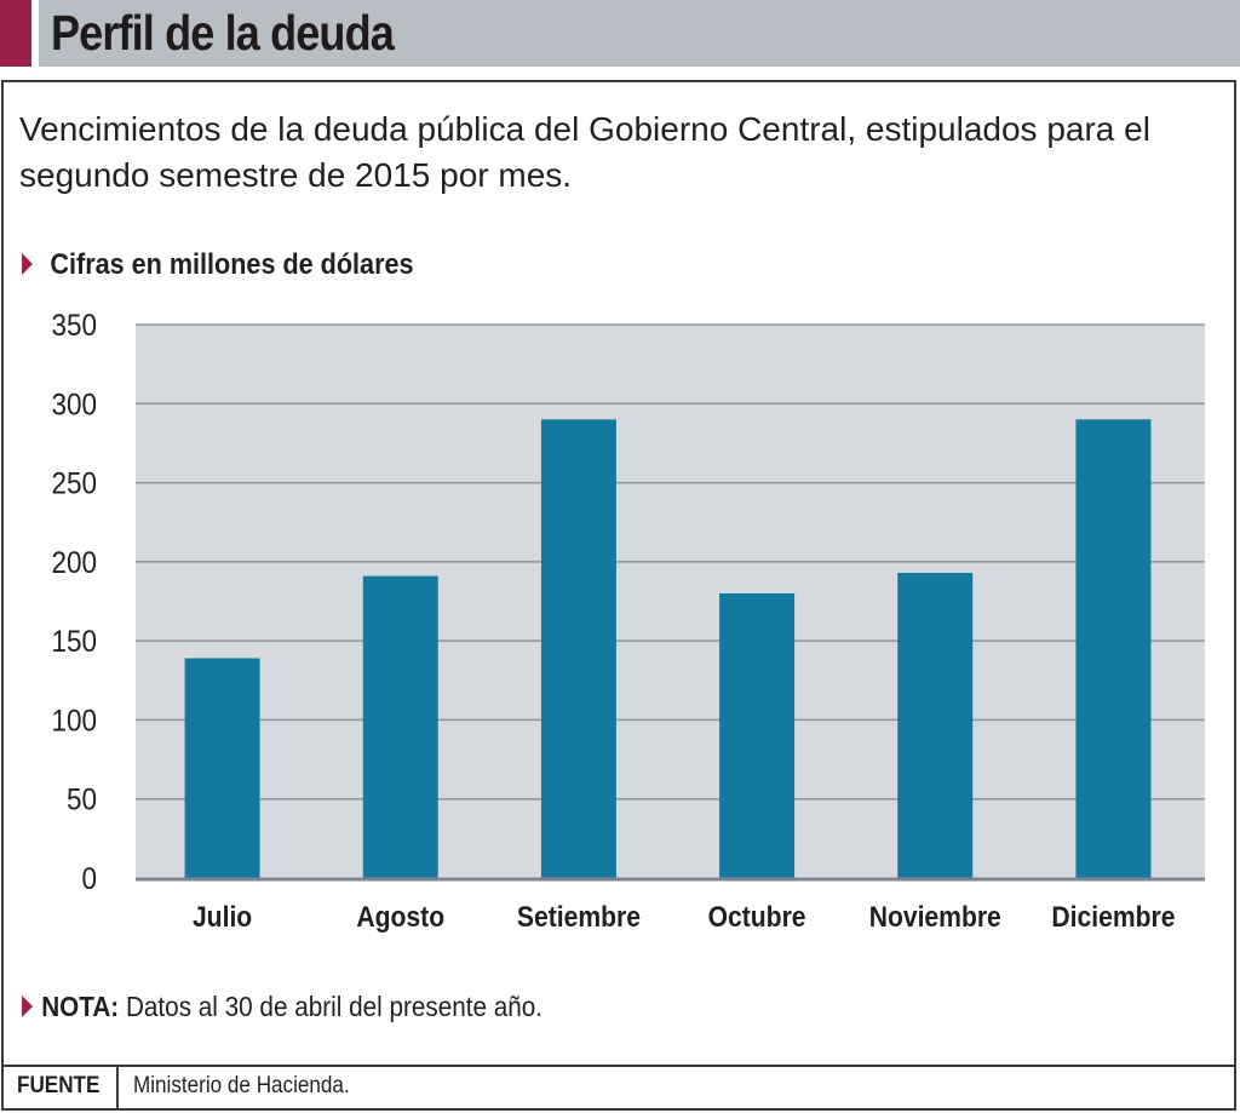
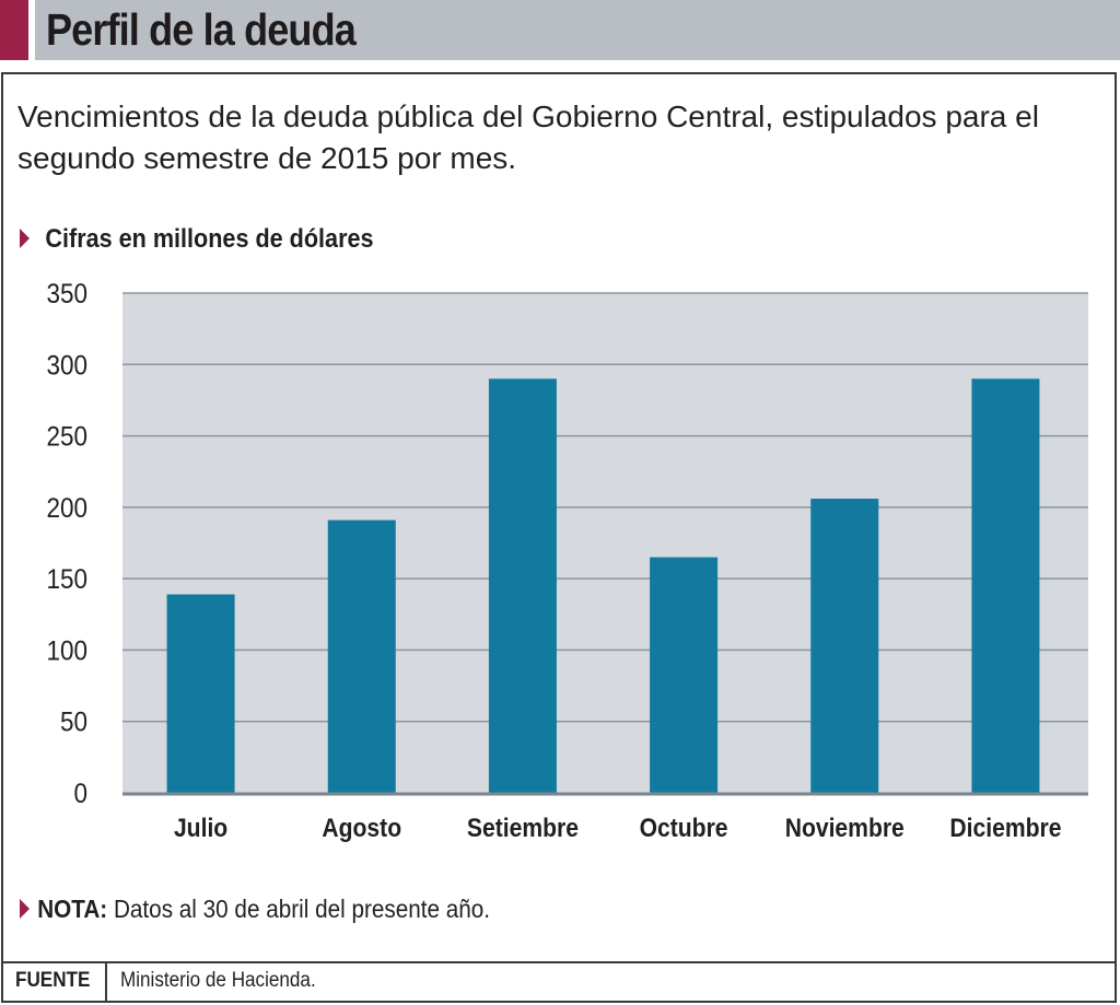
Octubre: 180 -> 165
Noviembre: 193 -> 206
